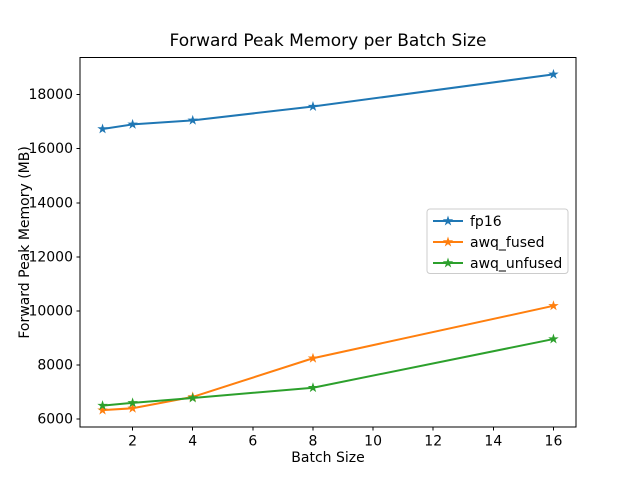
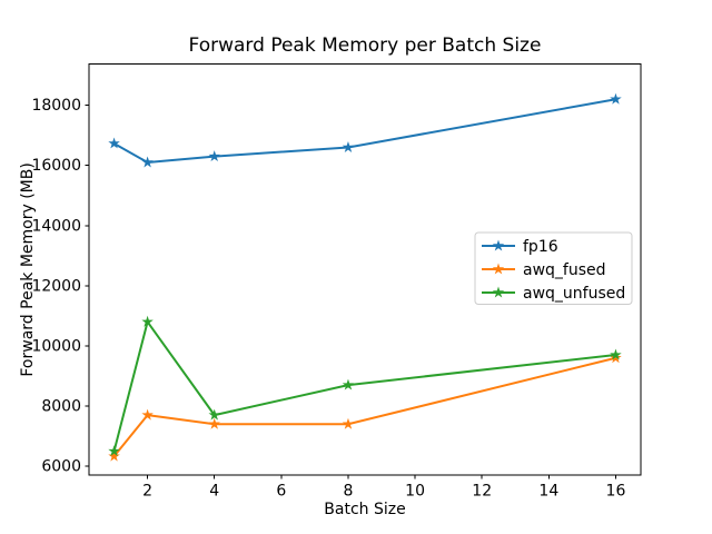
fp16/2: 16900 -> 16100
awq_fused/2: 6400 -> 7700
awq_unfused/2: 6600 -> 10800
fp16/4: 17000 -> 16300
awq_fused/4: 6800 -> 7400
awq_unfused/4: 6800 -> 7700
fp16/8: 17600 -> 16600
awq_fused/8: 8200 -> 7400
awq_unfused/8: 7200 -> 8700
fp16/16: 18800 -> 18200
awq_fused/16: 10200 -> 9600
awq_unfused/16: 9000 -> 9700
